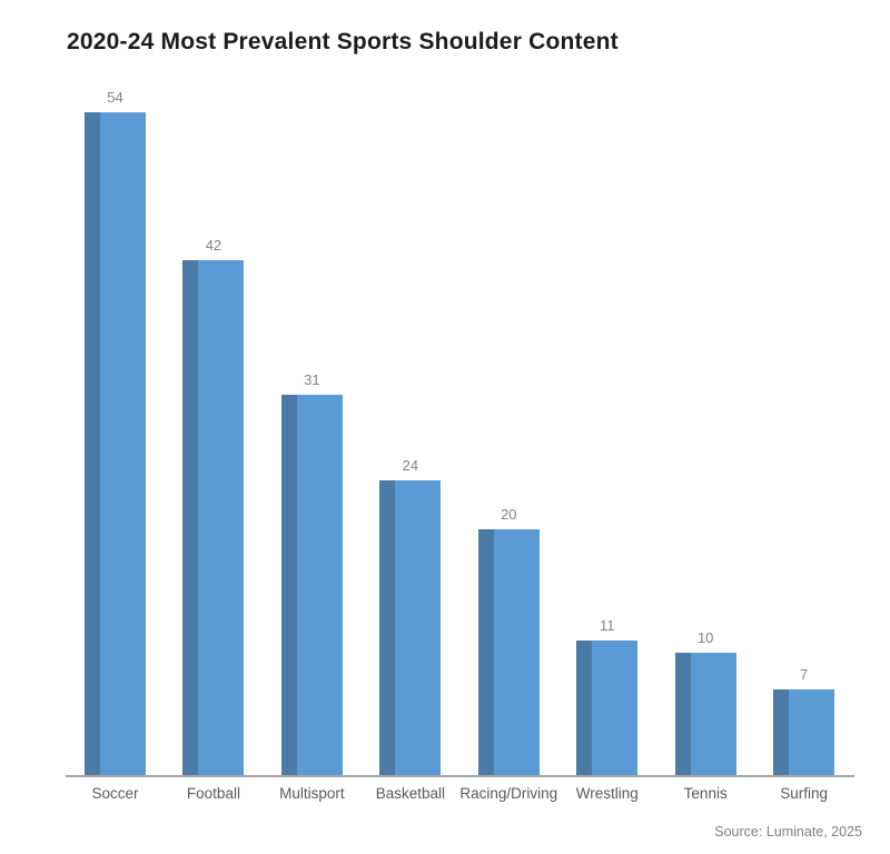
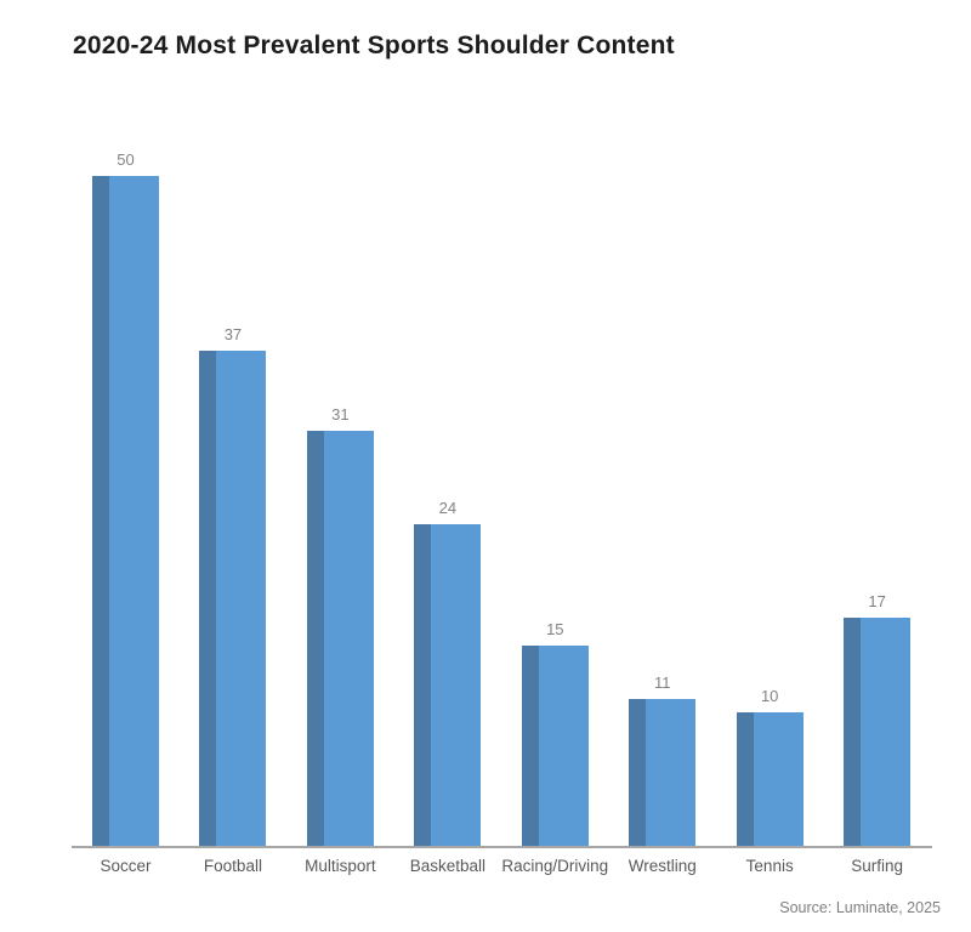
Soccer: 54 -> 50
Football: 42 -> 37
Racing/Driving: 20 -> 15
Surfing: 7 -> 17
